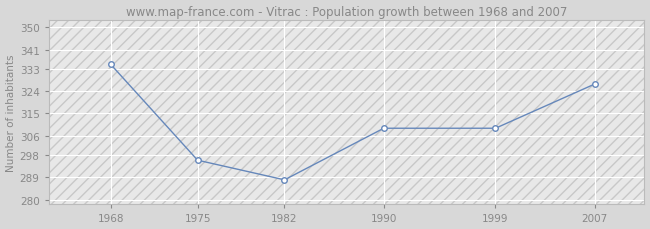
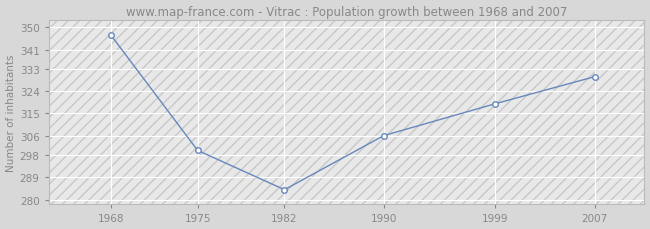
1968: 335 -> 347
1975: 296 -> 300
1982: 288 -> 284
1990: 309 -> 306
1999: 309 -> 319
2007: 327 -> 330
